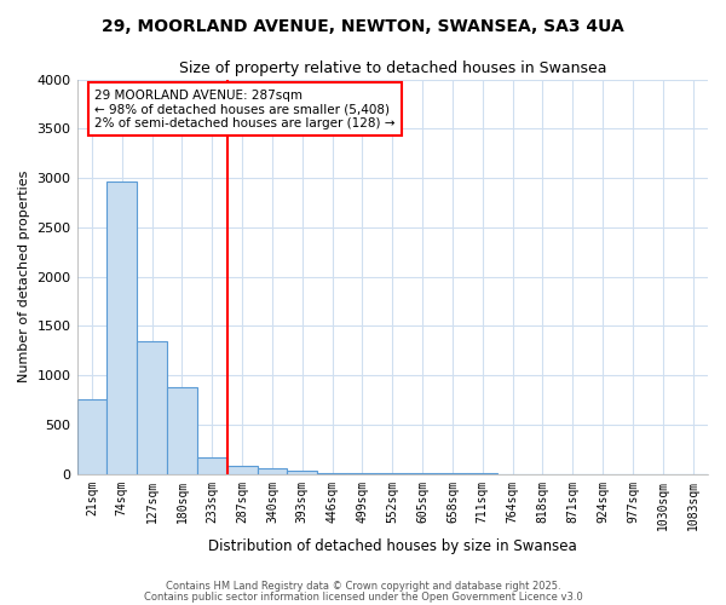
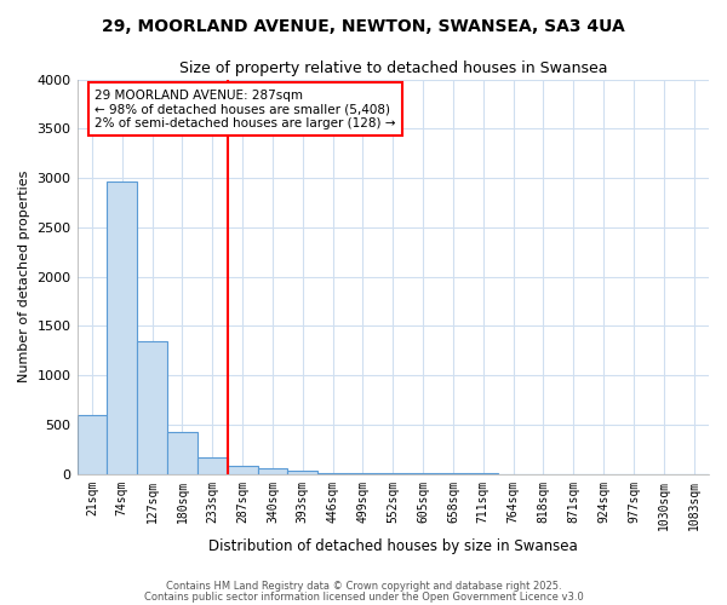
21sqm: 760 -> 600
180sqm: 880 -> 430
